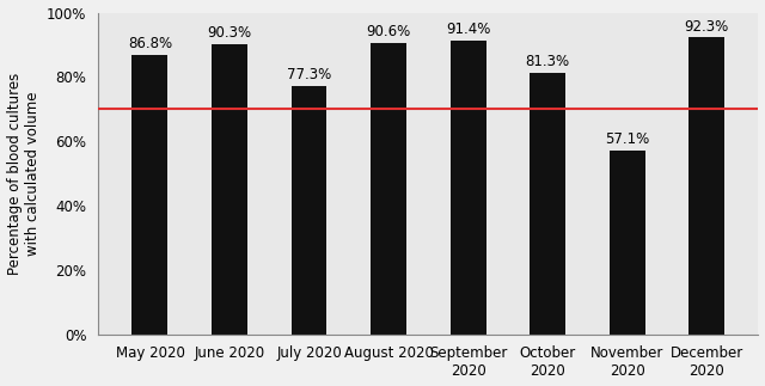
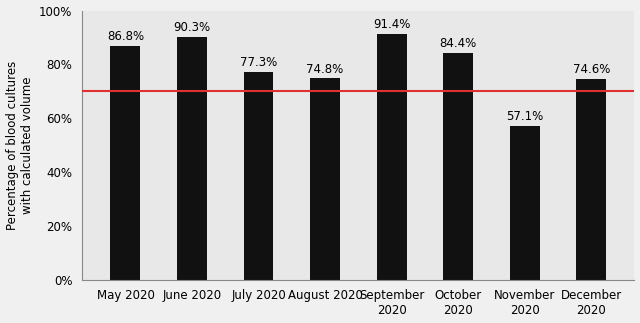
August 2020: 90.6% -> 74.8%
October 2020: 81.3% -> 84.4%
December 2020: 92.3% -> 74.6%
